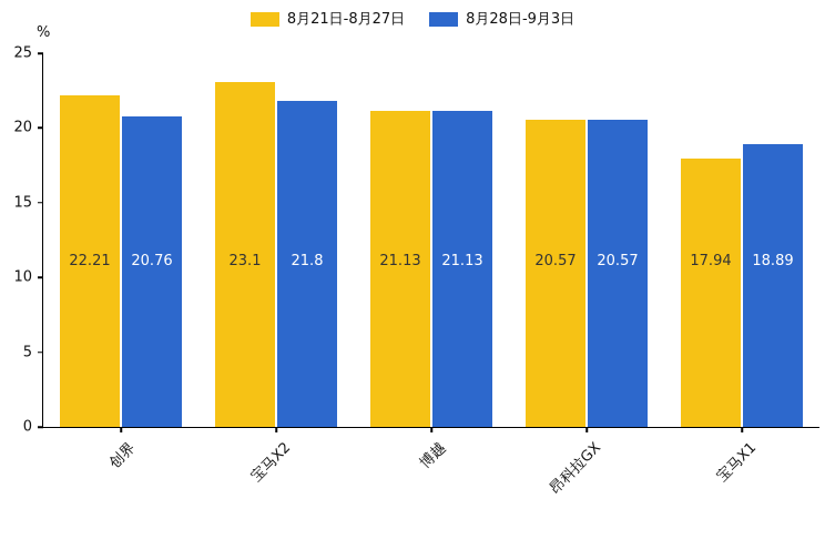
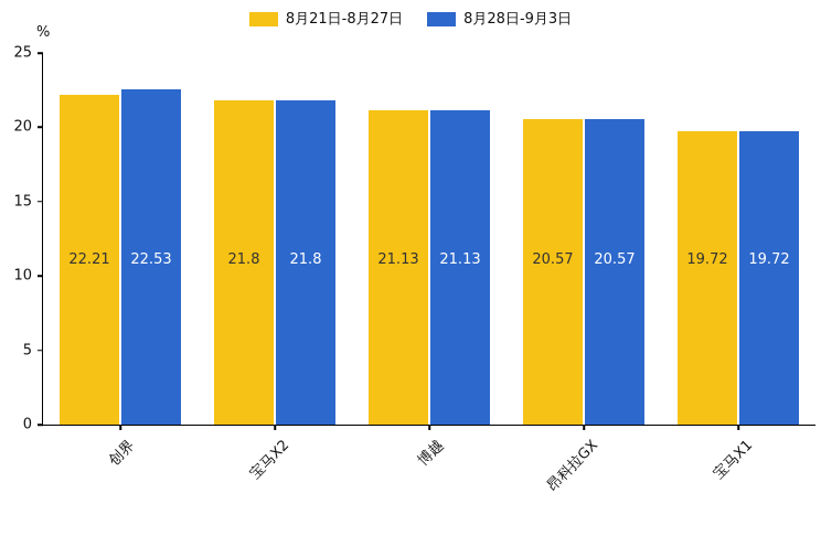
8月28日-9月3日/创界: 20.76 -> 22.53
8月21日-8月27日/宝马X2: 23.1 -> 21.8
8月21日-8月27日/宝马X1: 17.94 -> 19.72
8月28日-9月3日/宝马X1: 18.89 -> 19.72
